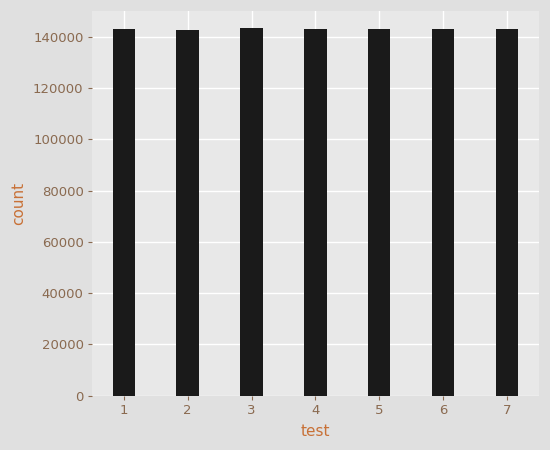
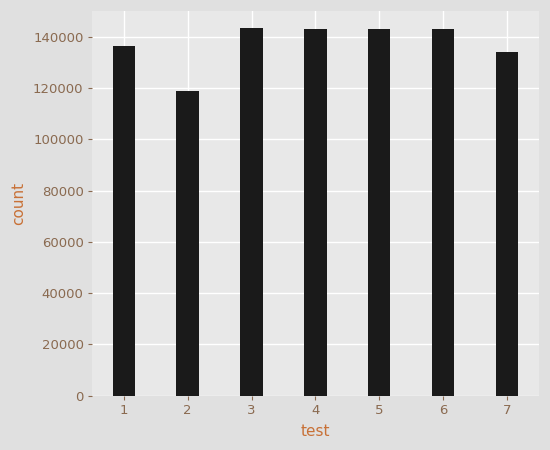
1: 143000 -> 136500
2: 142500 -> 119000
7: 143000 -> 134000
